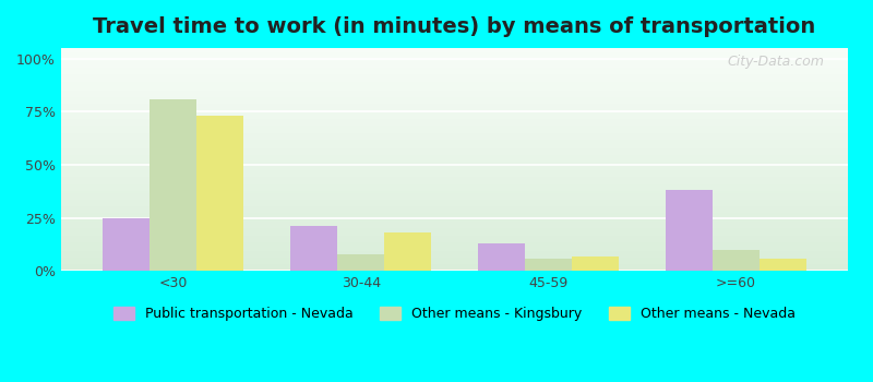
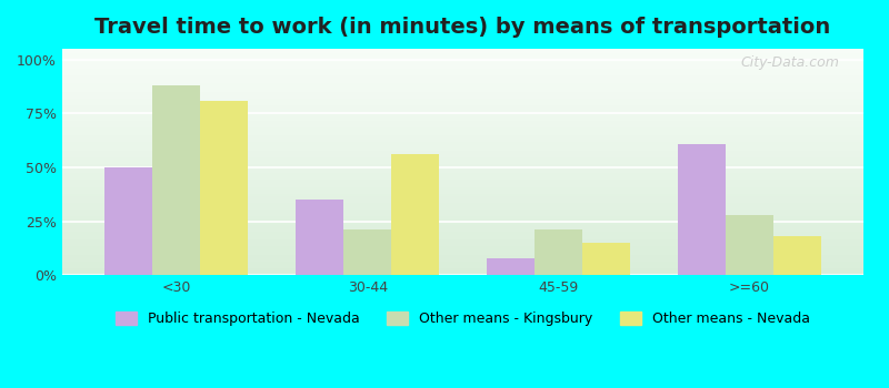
Public transportation - Nevada/<30: 25% -> 50%
Other means - Kingsbury/<30: 81% -> 88%
Other means - Nevada/<30: 73% -> 81%
Public transportation - Nevada/30-44: 21% -> 35%
Other means - Kingsbury/30-44: 8% -> 21%
Other means - Nevada/30-44: 18% -> 56%
Public transportation - Nevada/45-59: 13% -> 8%
Other means - Kingsbury/45-59: 6% -> 21%
Other means - Nevada/45-59: 7% -> 15%
Public transportation - Nevada/>=60: 38% -> 61%
Other means - Kingsbury/>=60: 10% -> 28%
Other means - Nevada/>=60: 6% -> 18%
